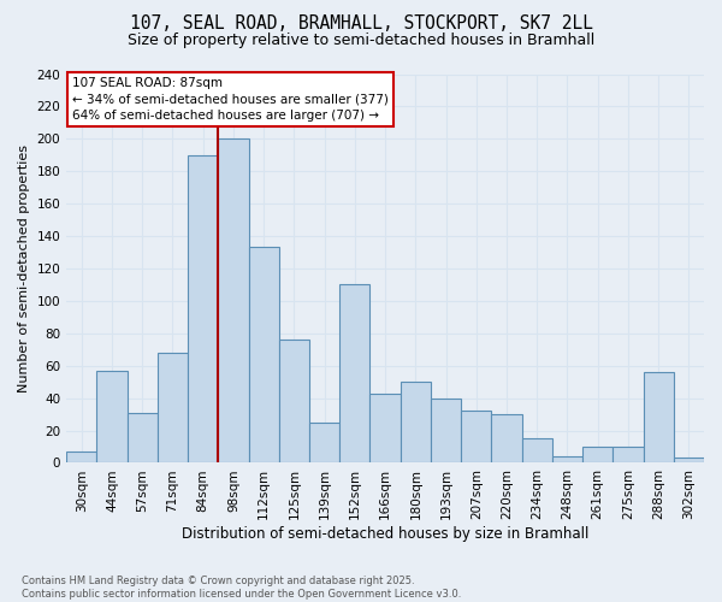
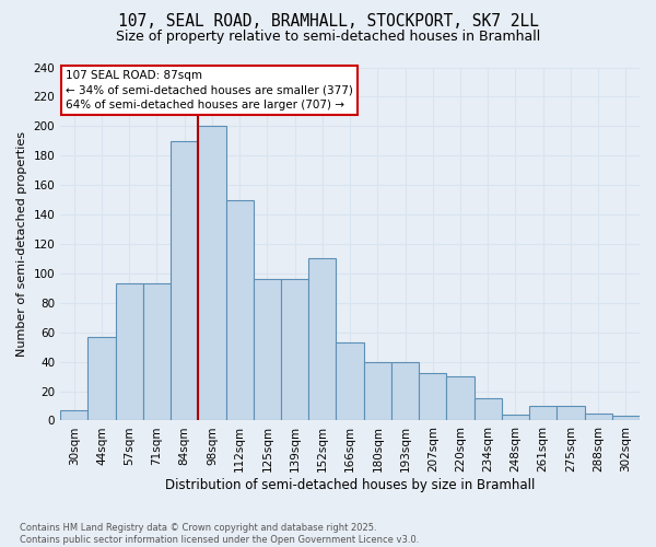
57sqm: 31 -> 93
71sqm: 68 -> 93
112sqm: 133 -> 150
125sqm: 76 -> 96
139sqm: 25 -> 96
166sqm: 43 -> 53
180sqm: 50 -> 40
288sqm: 56 -> 5
